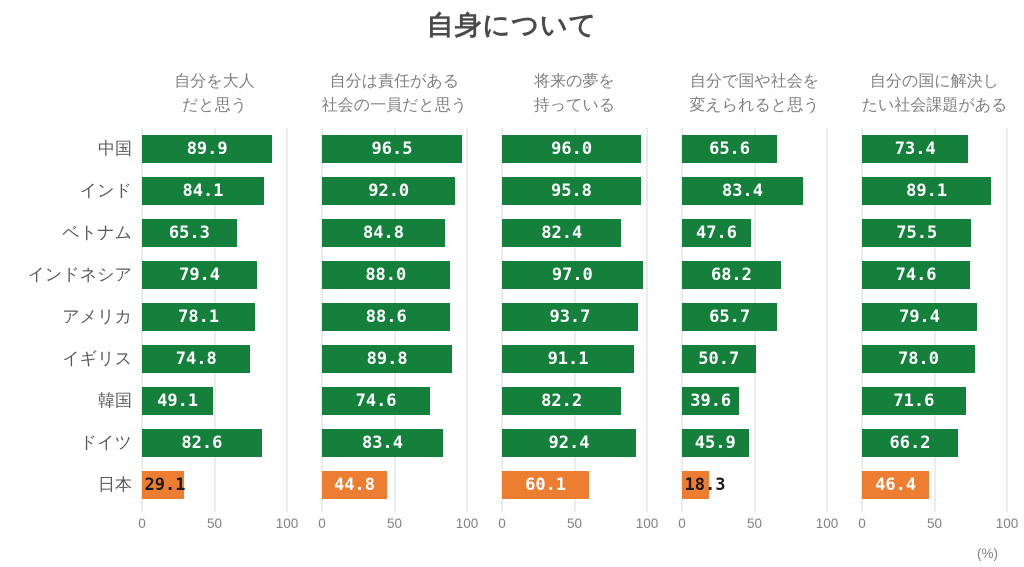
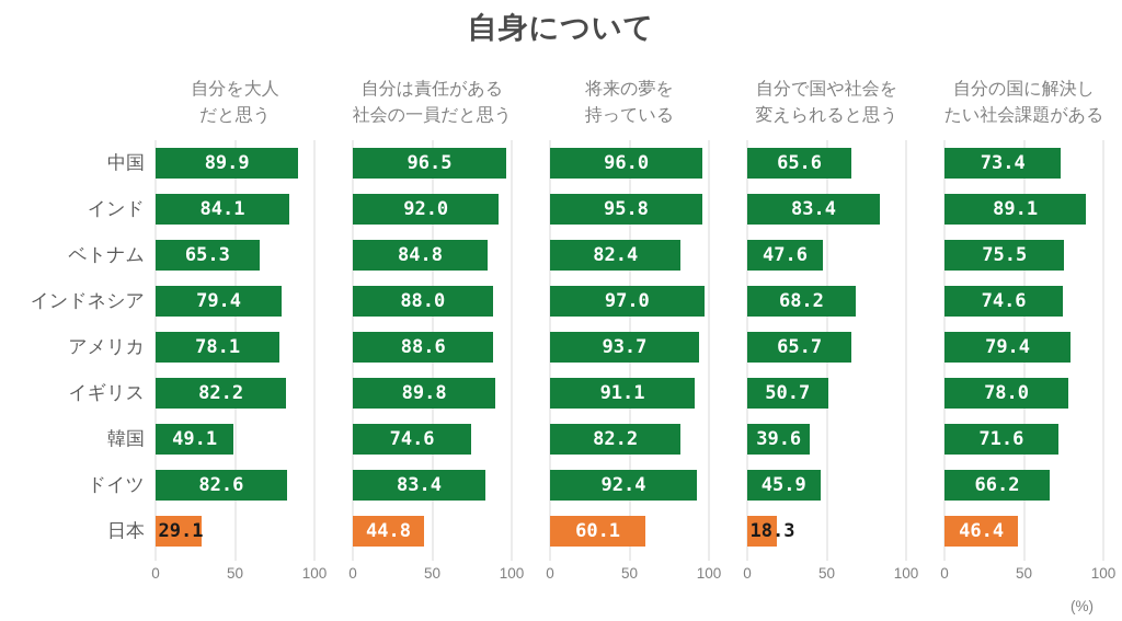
自分を大人 だと思う/イギリス: 74.8 -> 82.2
